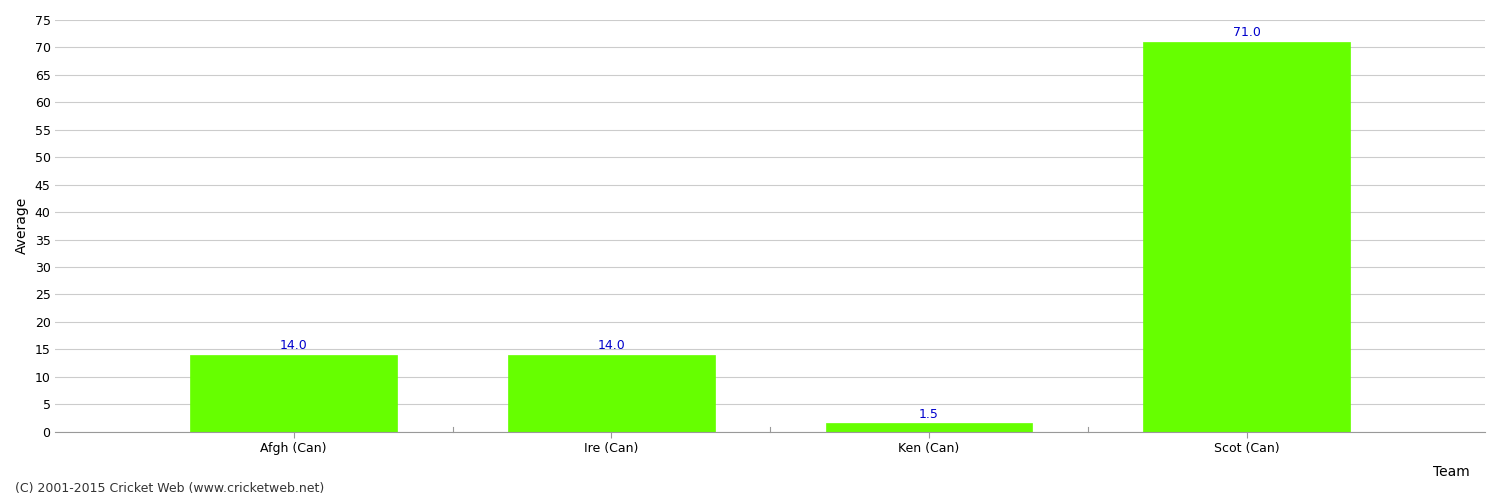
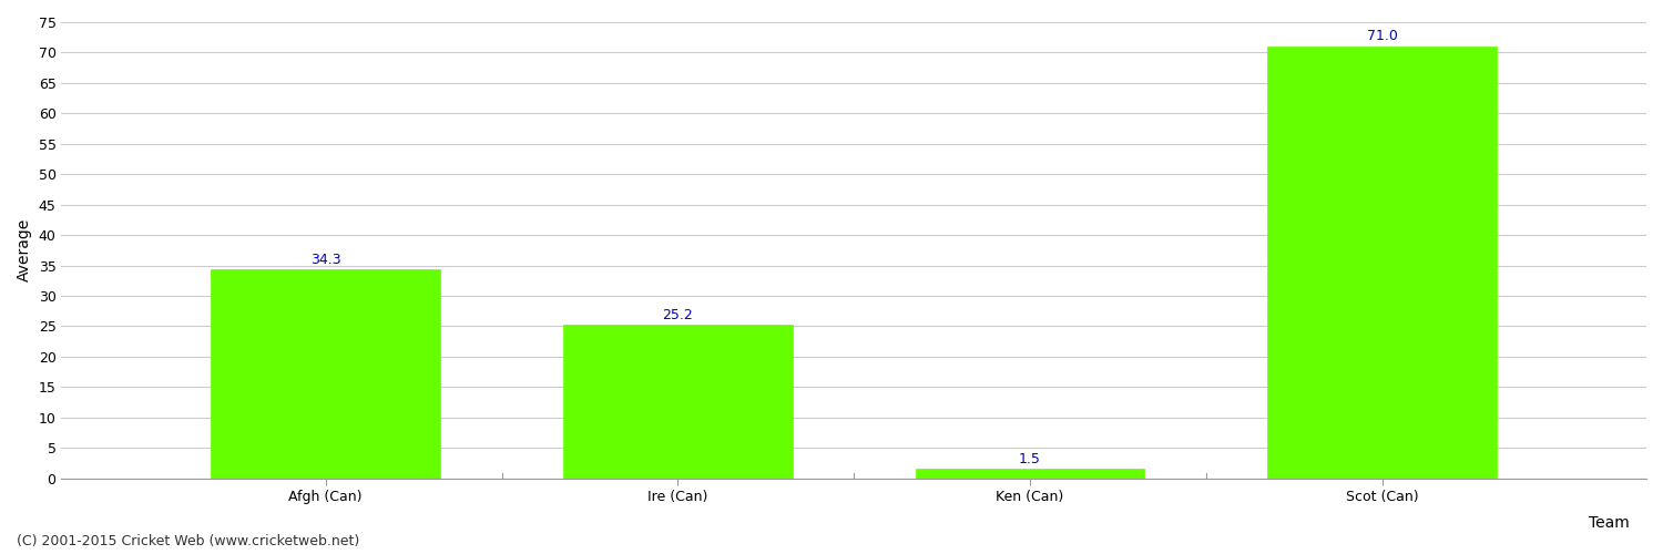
Afgh (Can): 14.0 -> 34.3
Ire (Can): 14.0 -> 25.2
